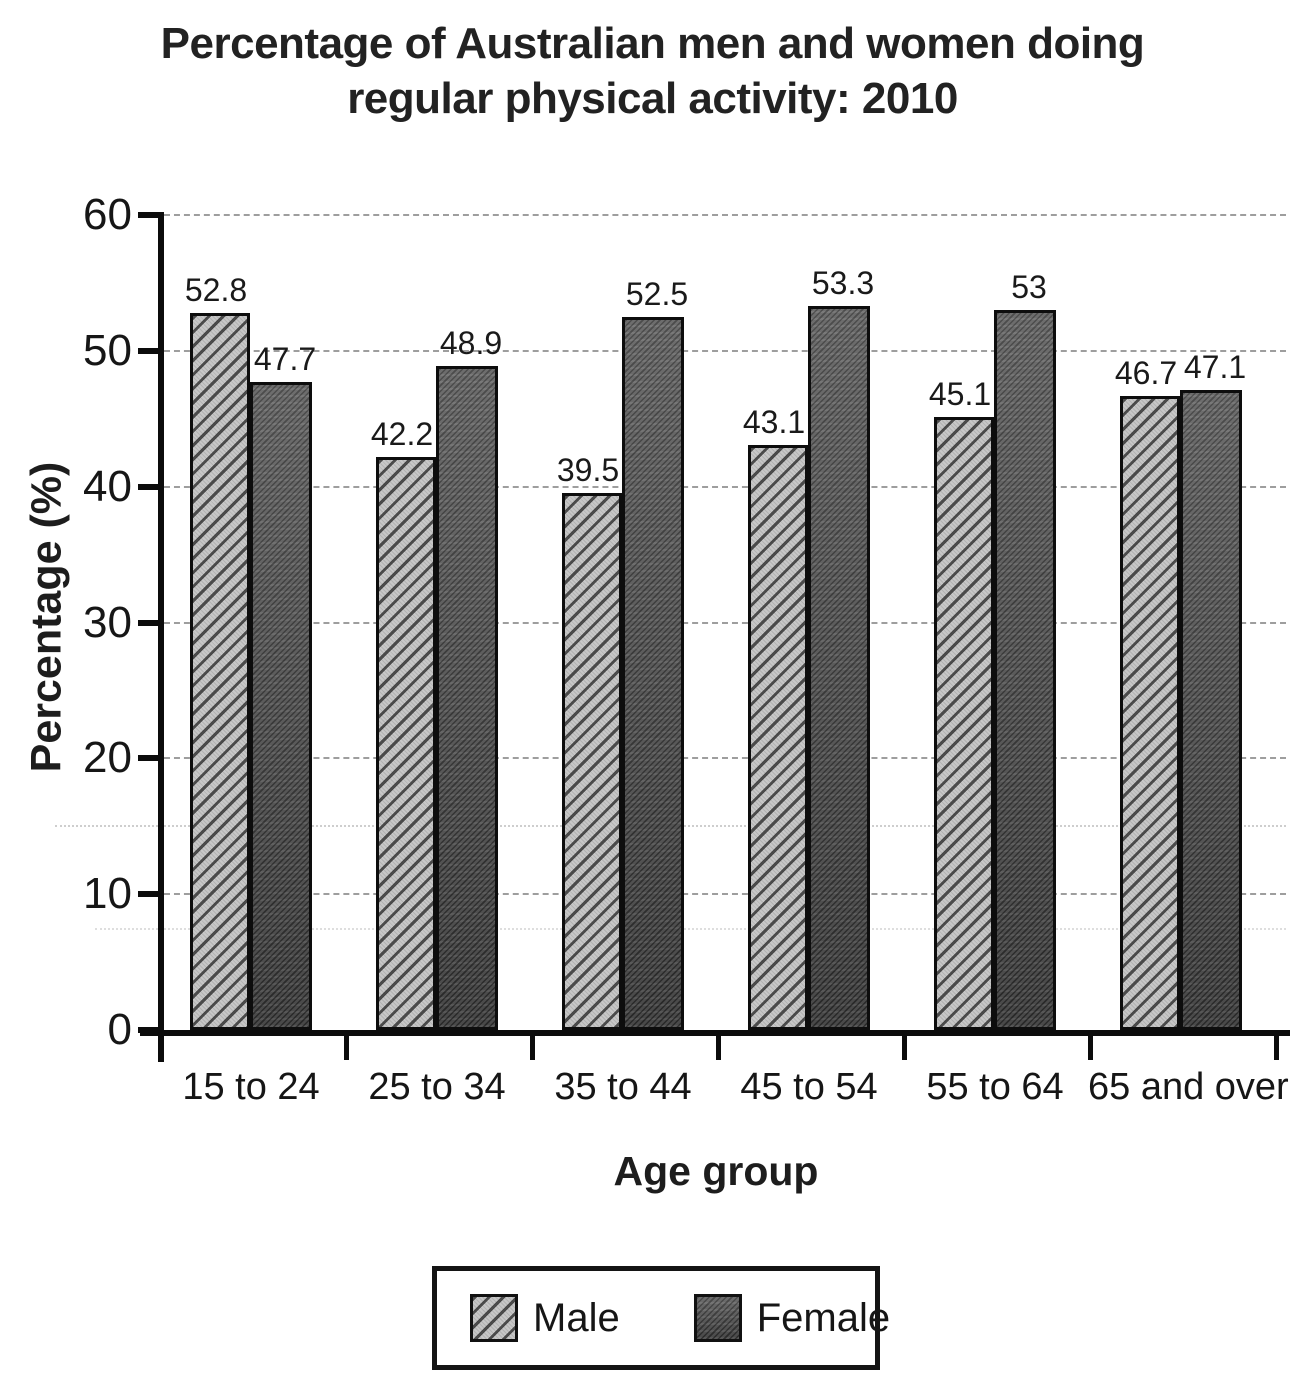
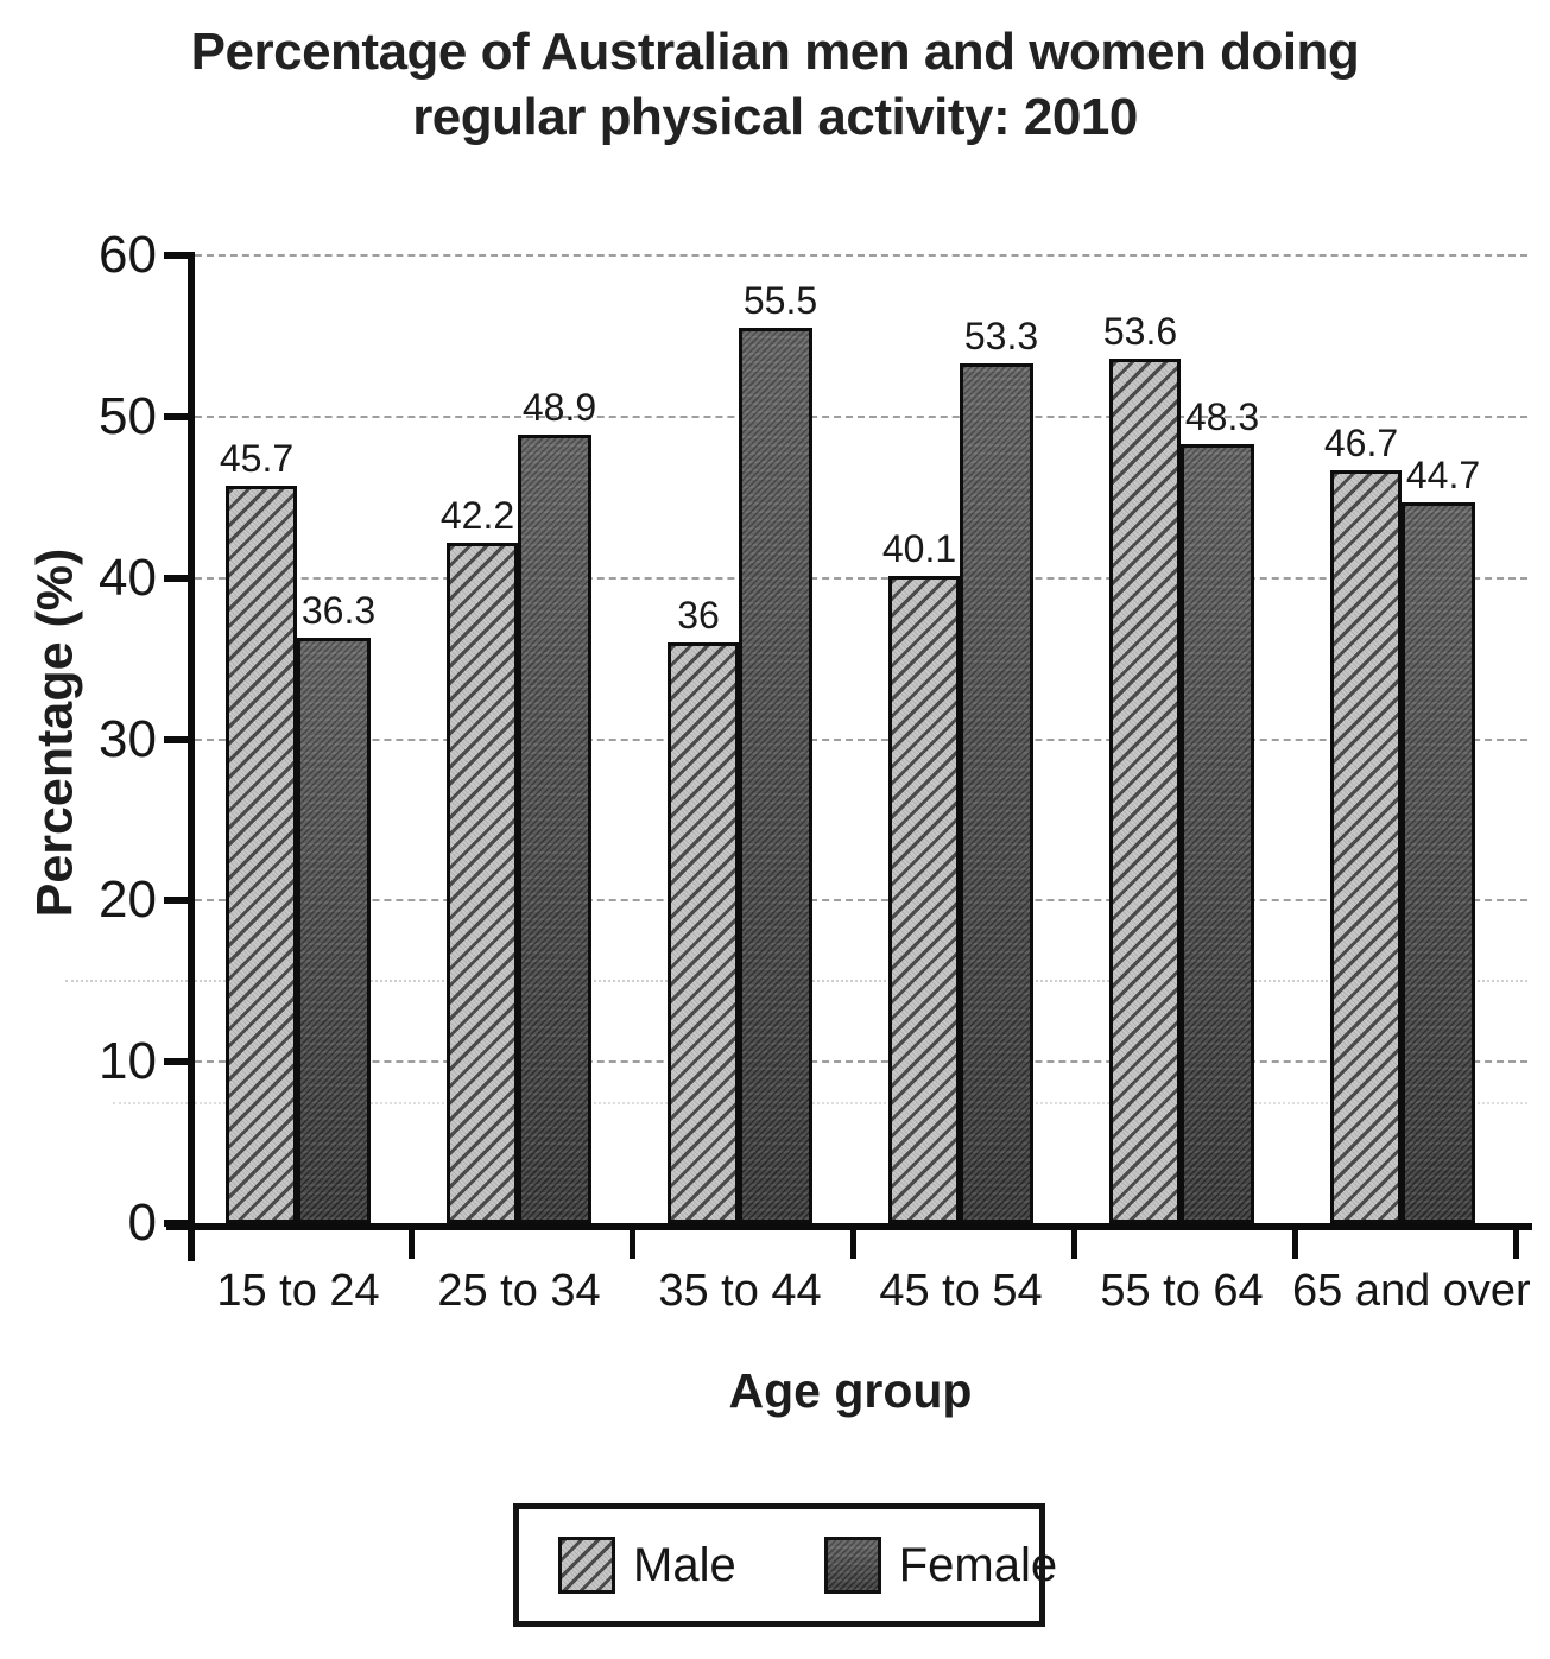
Male/15 to 24: 52.8 -> 45.7
Female/15 to 24: 47.7 -> 36.3
Male/35 to 44: 39.5 -> 36
Female/35 to 44: 52.5 -> 55.5
Male/45 to 54: 43.1 -> 40.1
Male/55 to 64: 45.1 -> 53.6
Female/55 to 64: 53 -> 48.3
Female/65 and over: 47.1 -> 44.7
